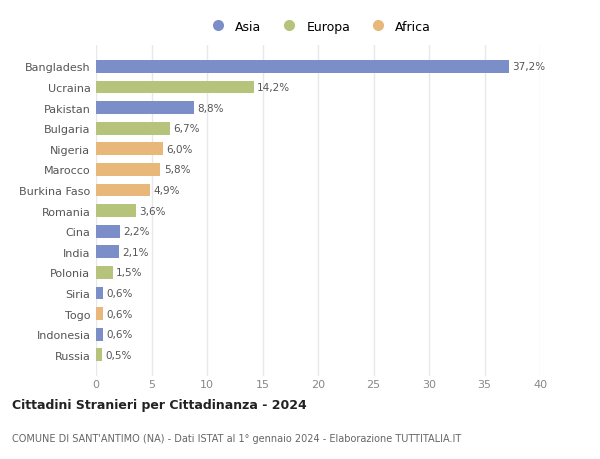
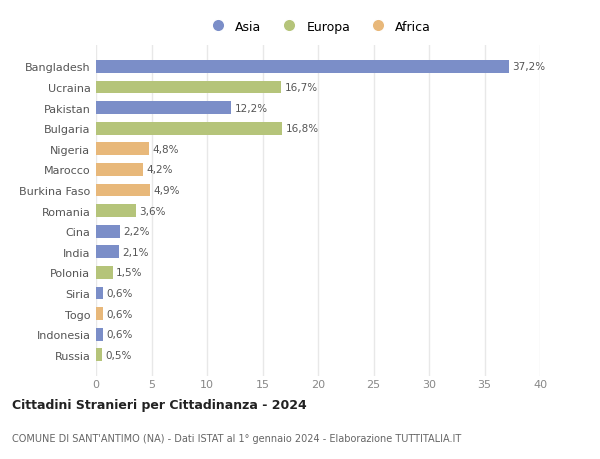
Ucraina: 14,2% -> 16,7%
Pakistan: 8,8% -> 12,2%
Bulgaria: 6,7% -> 16,8%
Nigeria: 6,0% -> 4,8%
Marocco: 5,8% -> 4,2%
